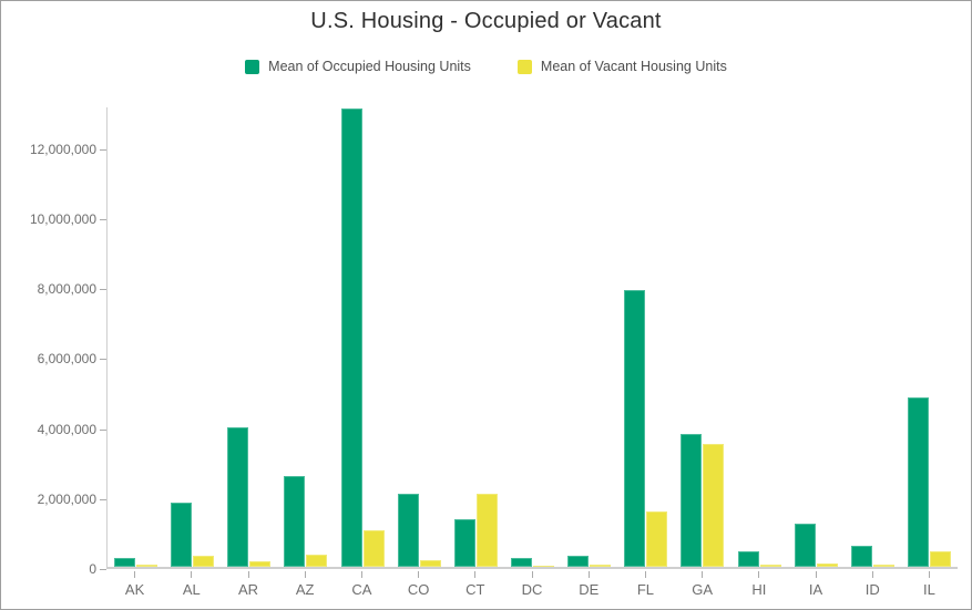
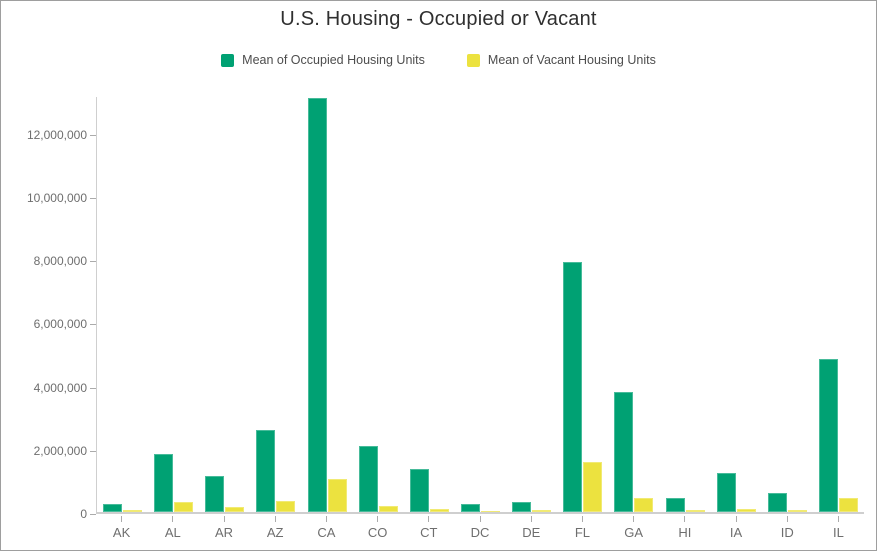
Mean of Occupied Housing Units/AR: 4000000 -> 1100000
Mean of Vacant Housing Units/CT: 2100000 -> 100000
Mean of Vacant Housing Units/GA: 3500000 -> 400000
